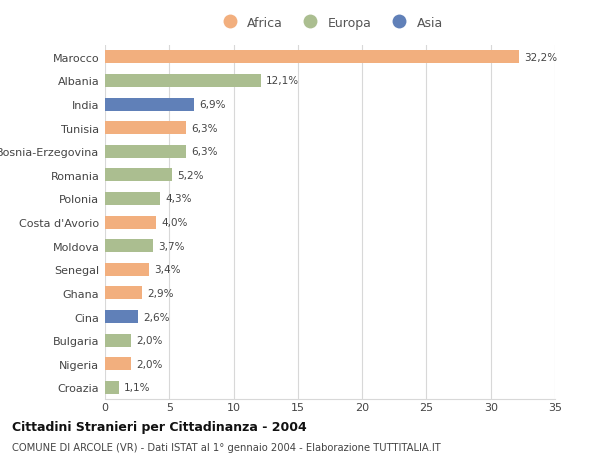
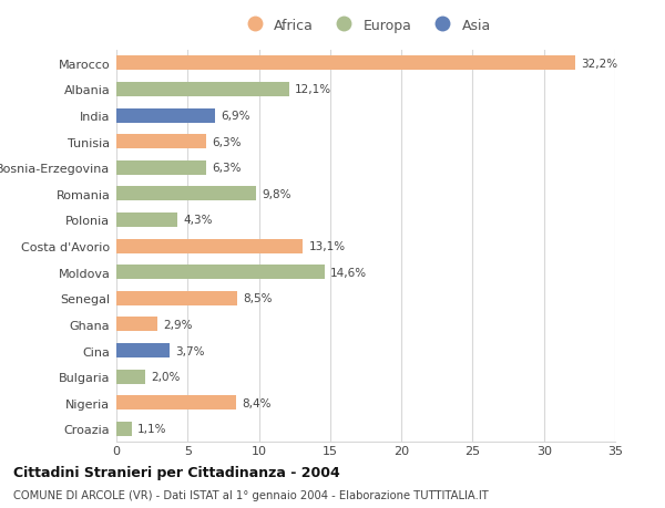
Romania: 5,2% -> 9,8%
Costa d'Avorio: 4,0% -> 13,1%
Moldova: 3,7% -> 14,6%
Senegal: 3,4% -> 8,5%
Cina: 2,6% -> 3,7%
Nigeria: 2,0% -> 8,4%
